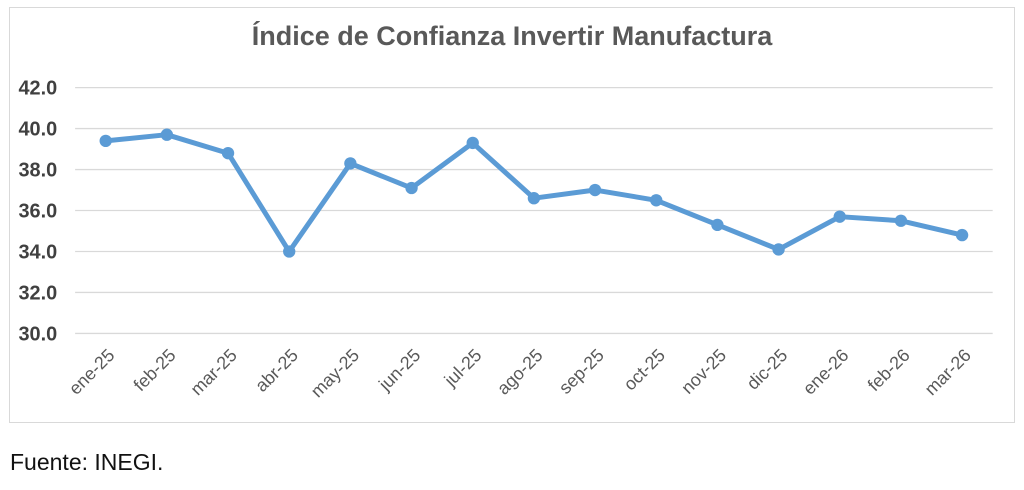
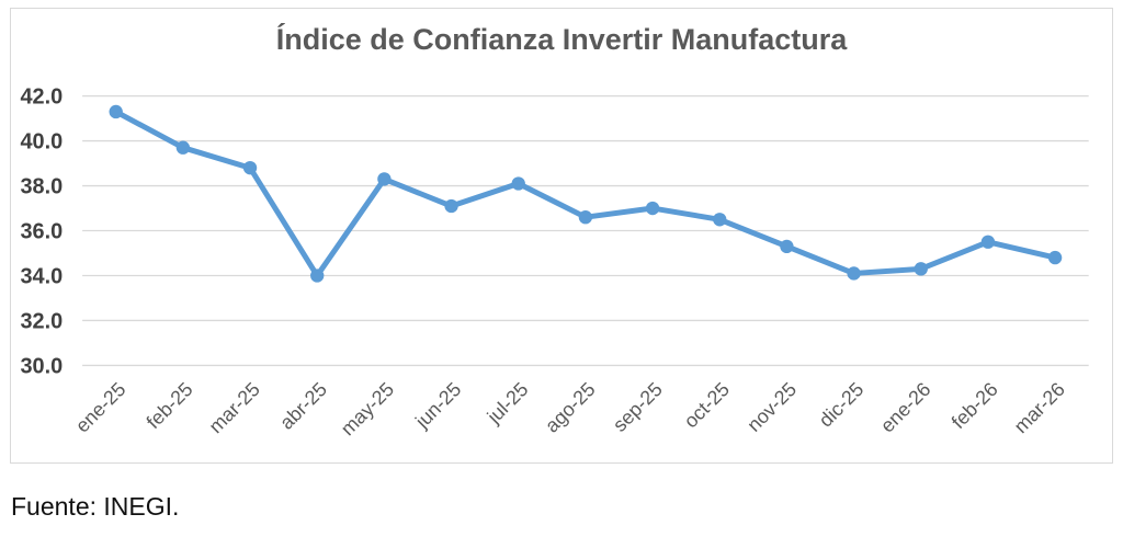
ene-25: 39.4 -> 41.3
jul-25: 39.3 -> 38.1
ene-26: 35.7 -> 34.3
